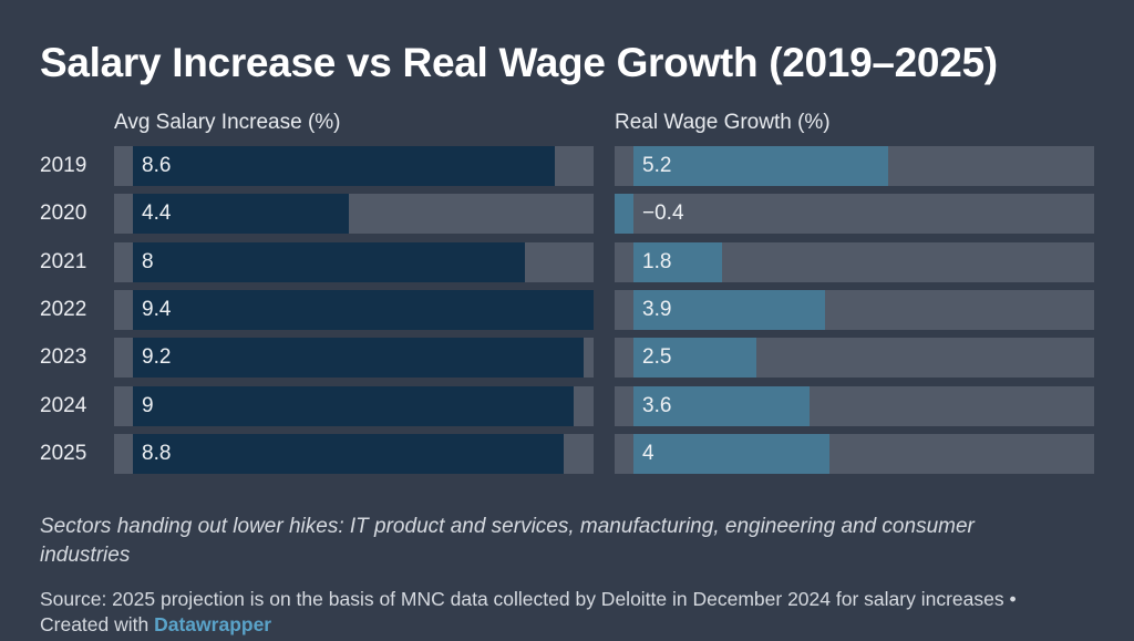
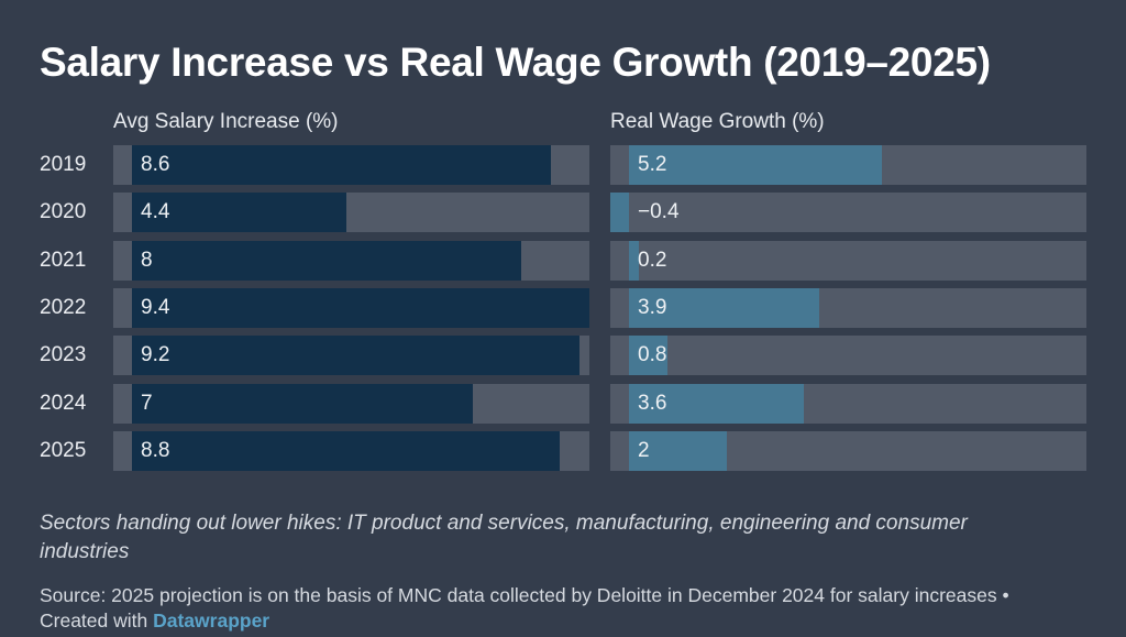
Real Wage Growth (%)/2021: 1.8 -> 0.2
Real Wage Growth (%)/2023: 2.5 -> 0.8
Avg Salary Increase (%)/2024: 9 -> 7
Real Wage Growth (%)/2025: 4 -> 2
